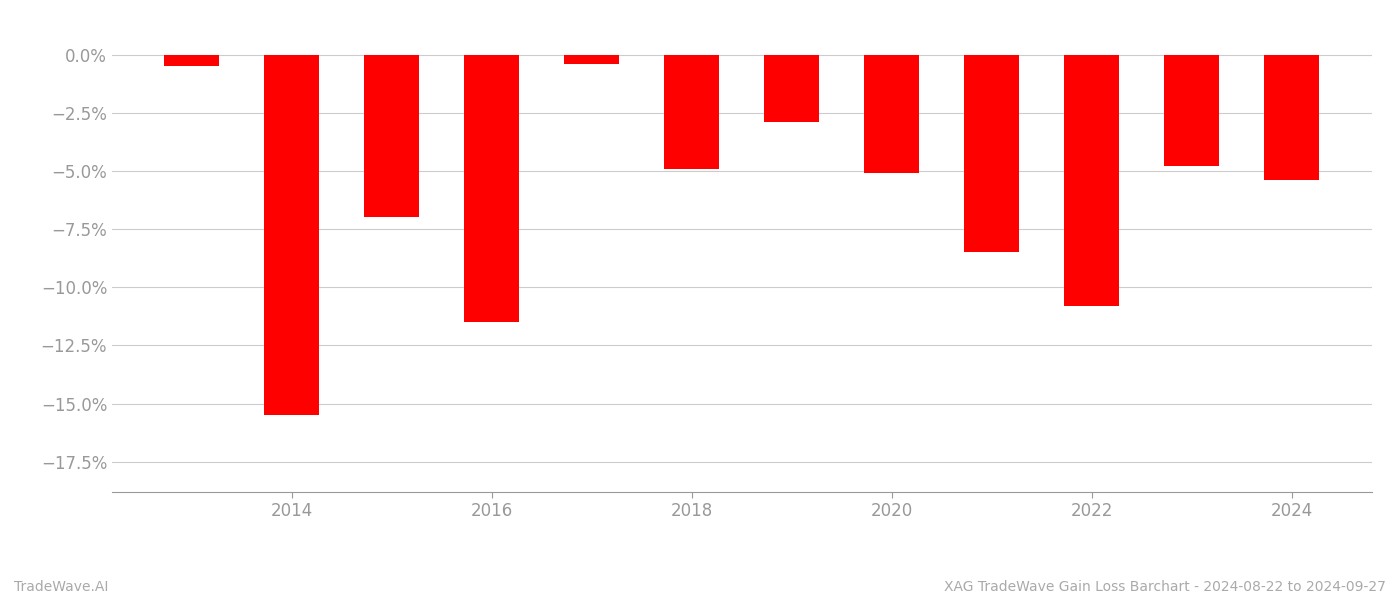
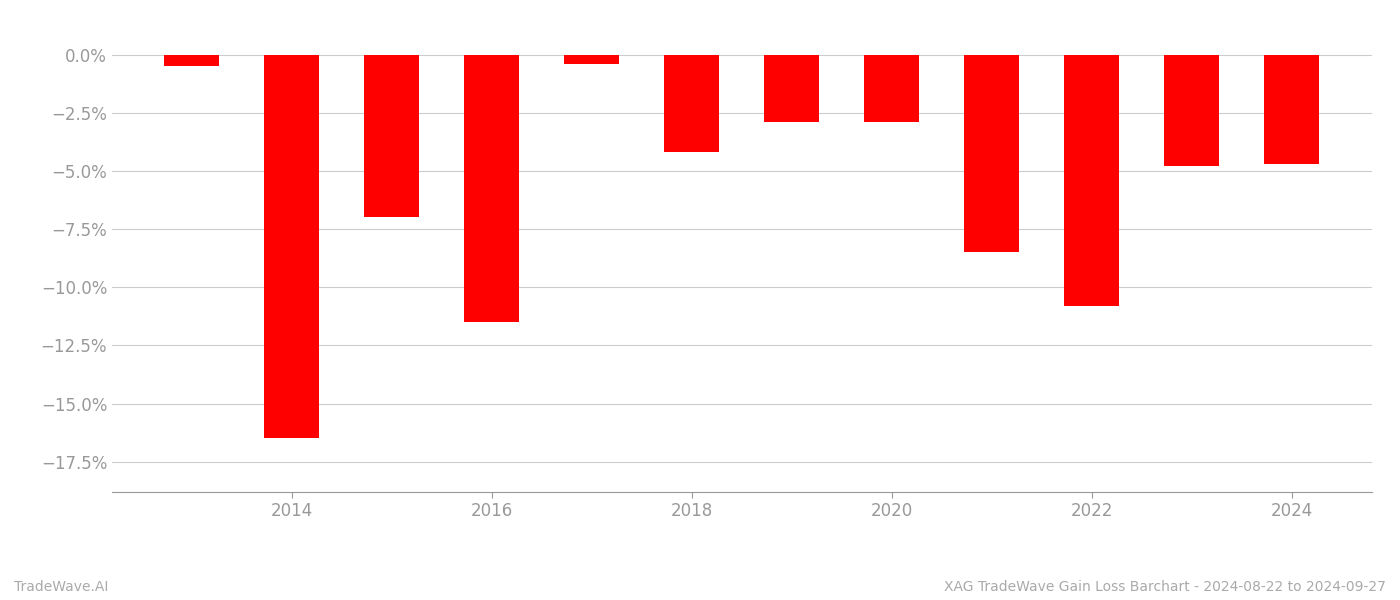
2014: -15.5% -> -16.5%
2018: -4.9% -> -4.2%
2020: -5.1% -> -2.9%
2024: -5.4% -> -4.7%
